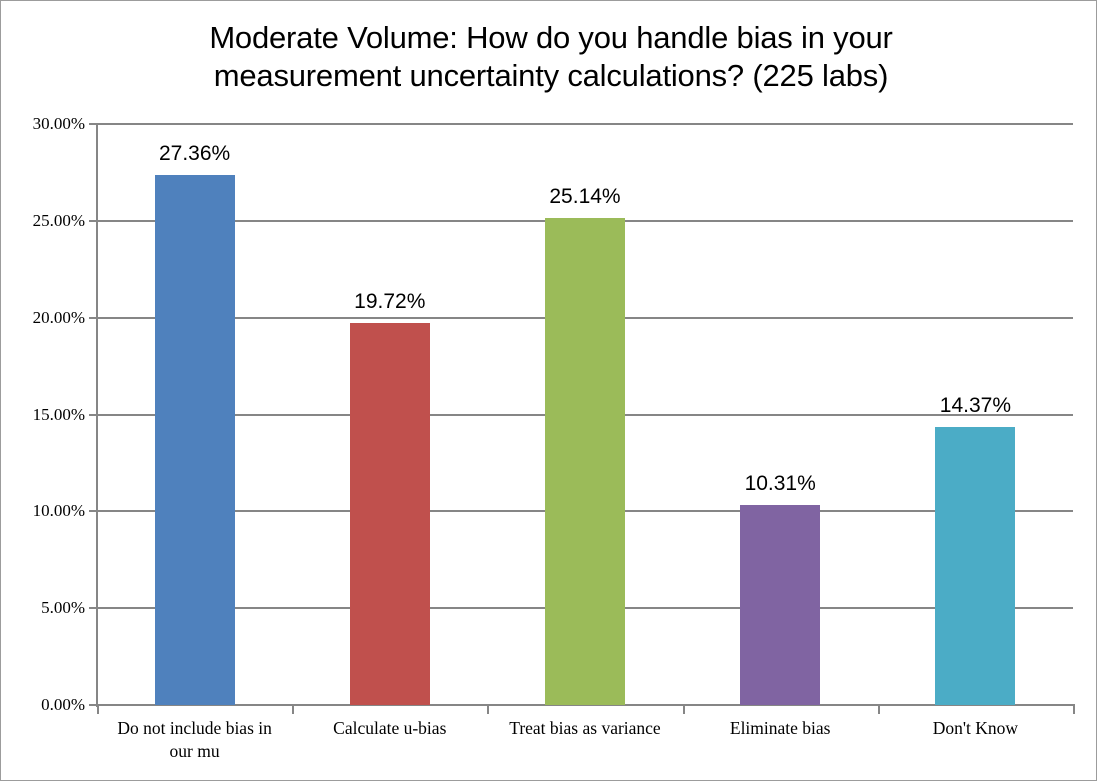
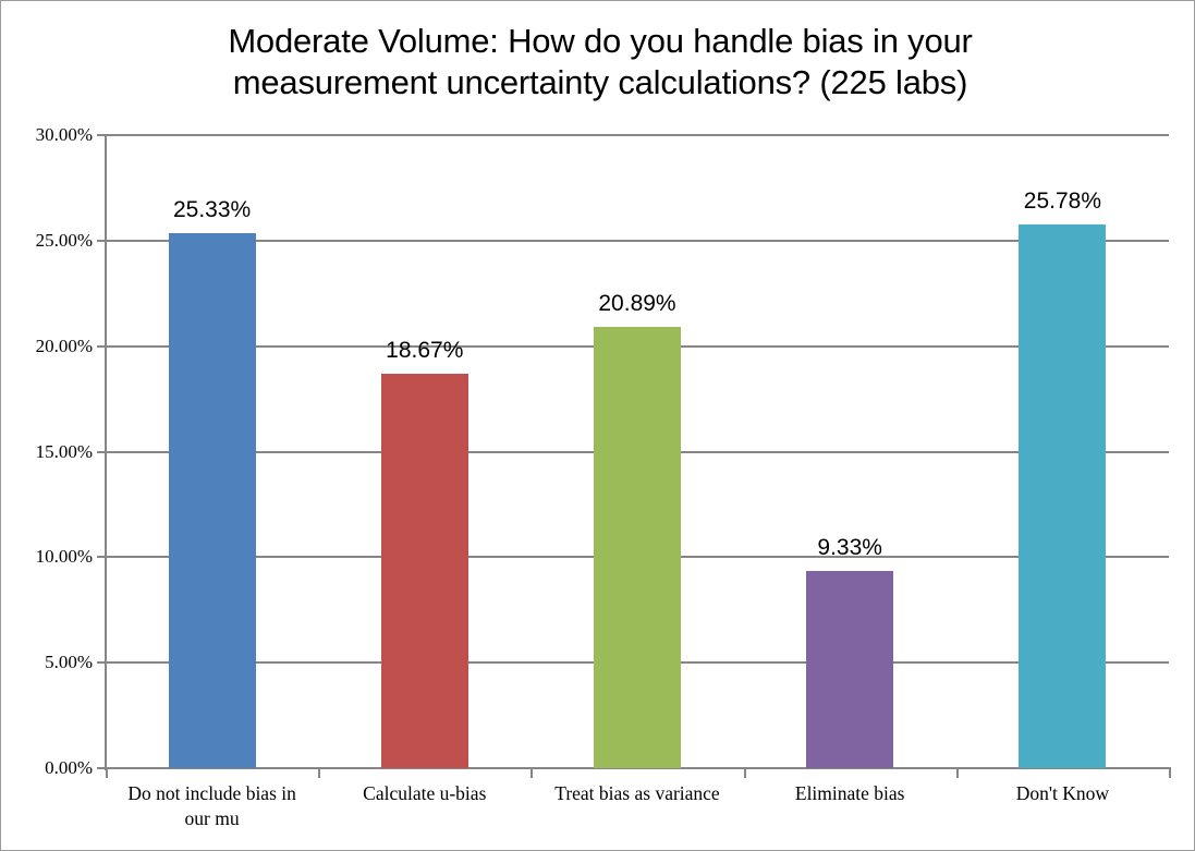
Do not include bias in our mu: 27.36% -> 25.33%
Calculate u-bias: 19.72% -> 18.67%
Treat bias as variance: 25.14% -> 20.89%
Eliminate bias: 10.31% -> 9.33%
Don't Know: 14.37% -> 25.78%
